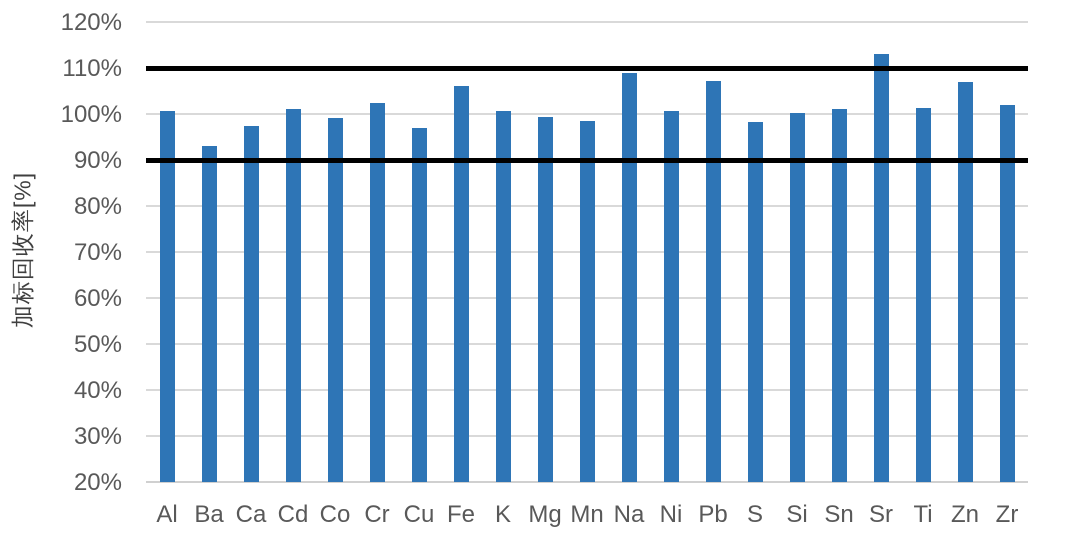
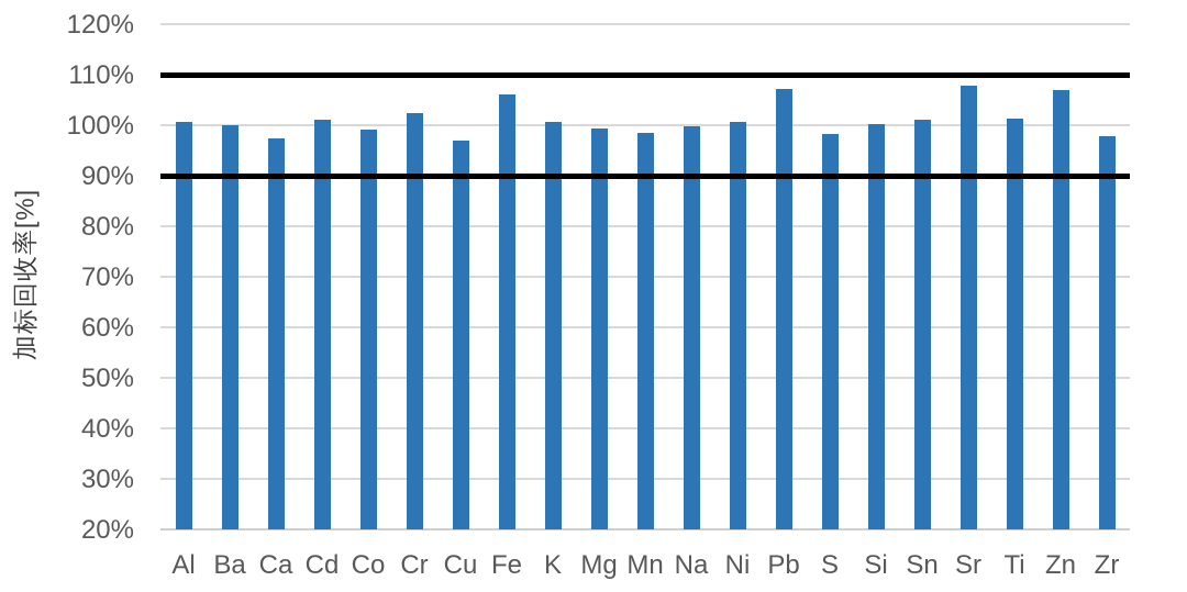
Ba: 93% -> 100%
Na: 109% -> 100%
Sr: 113% -> 108%
Zr: 102% -> 98%
